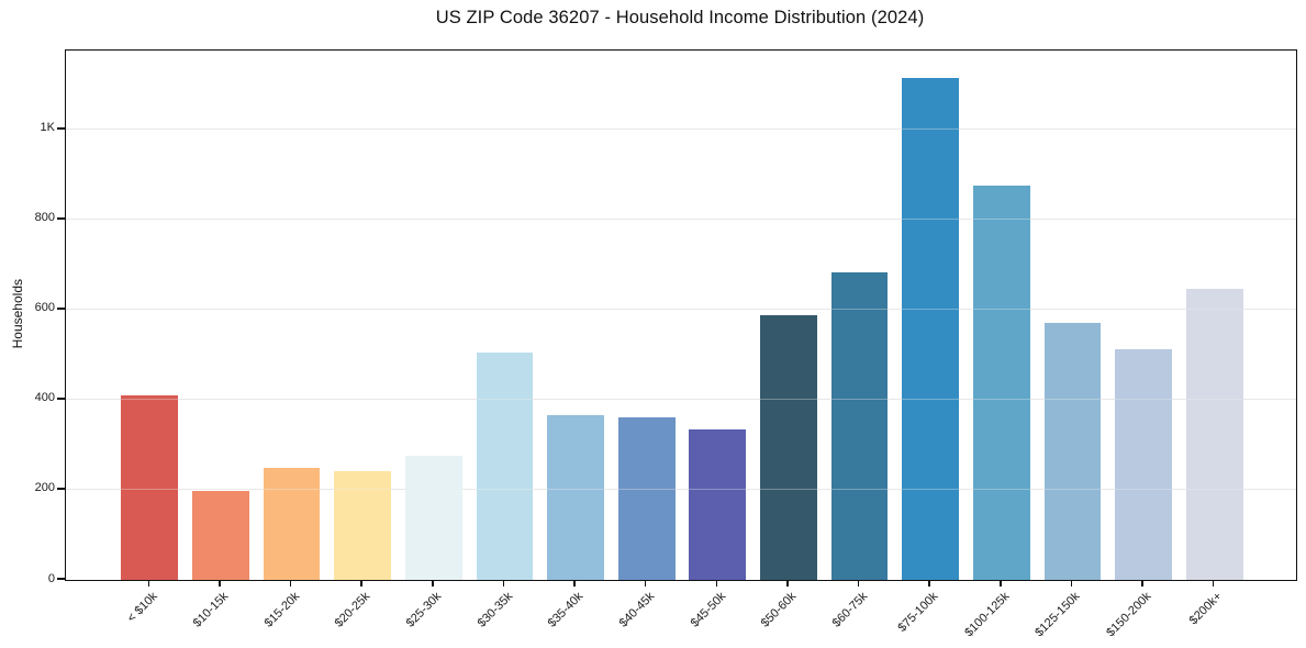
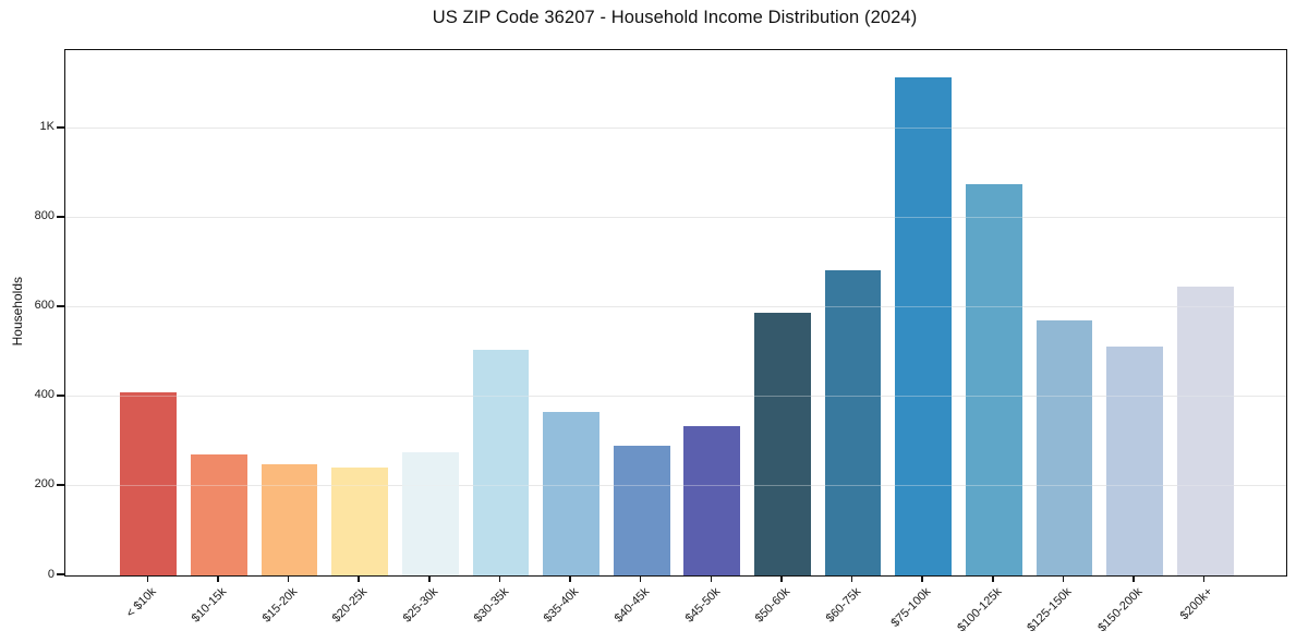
$10-15k: 200 -> 270
$40-45k: 360 -> 290
